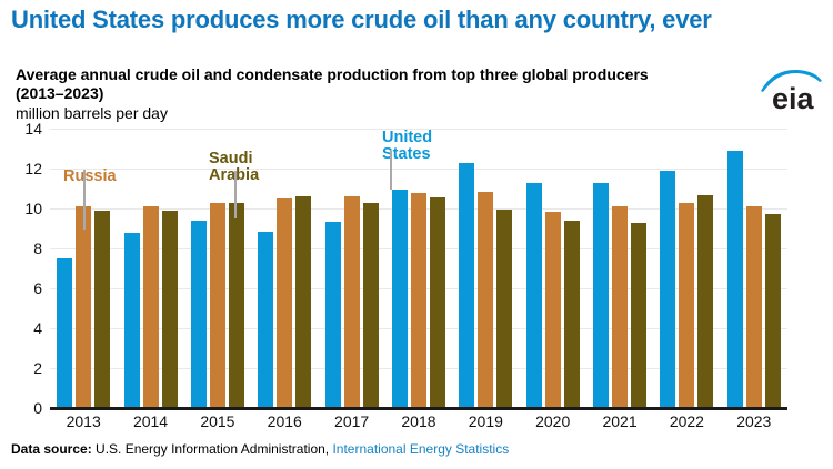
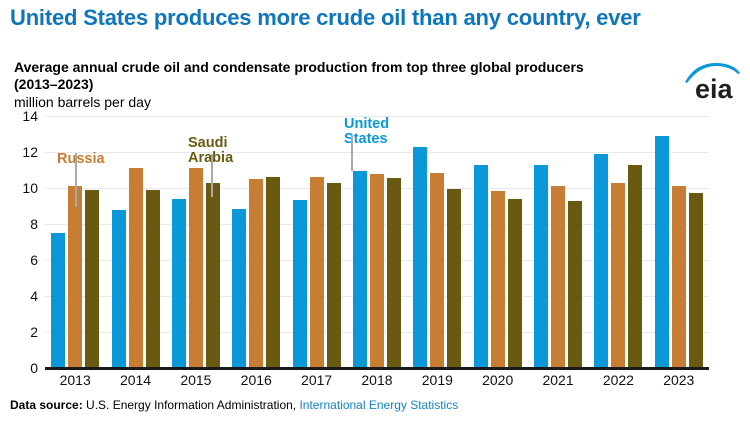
Russia/2014: 10.1 -> 11.1
Russia/2015: 10.2 -> 11.1
Saudi Arabia/2022: 10.7 -> 11.3
